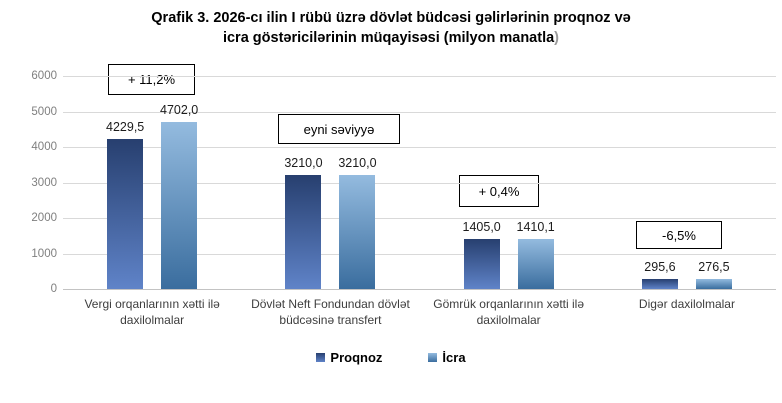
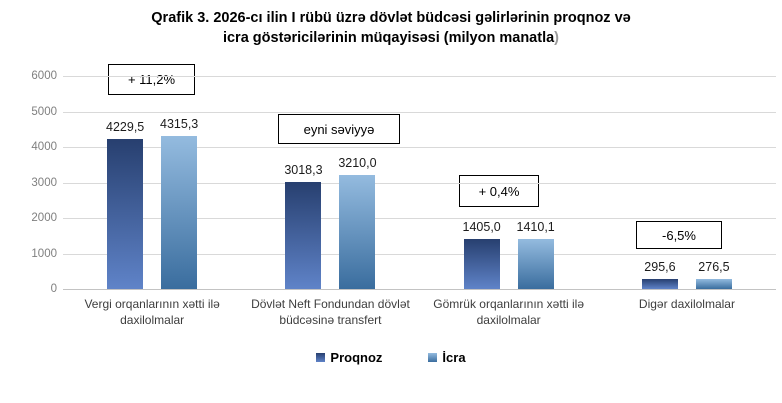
İcra/Vergi orqanlarının xətti ilə daxilolmalar: 4702,0 -> 4315,3
Proqnoz/Dövlət Neft Fondundan dövlət büdcəsinə transfert: 3210,0 -> 3018,3
